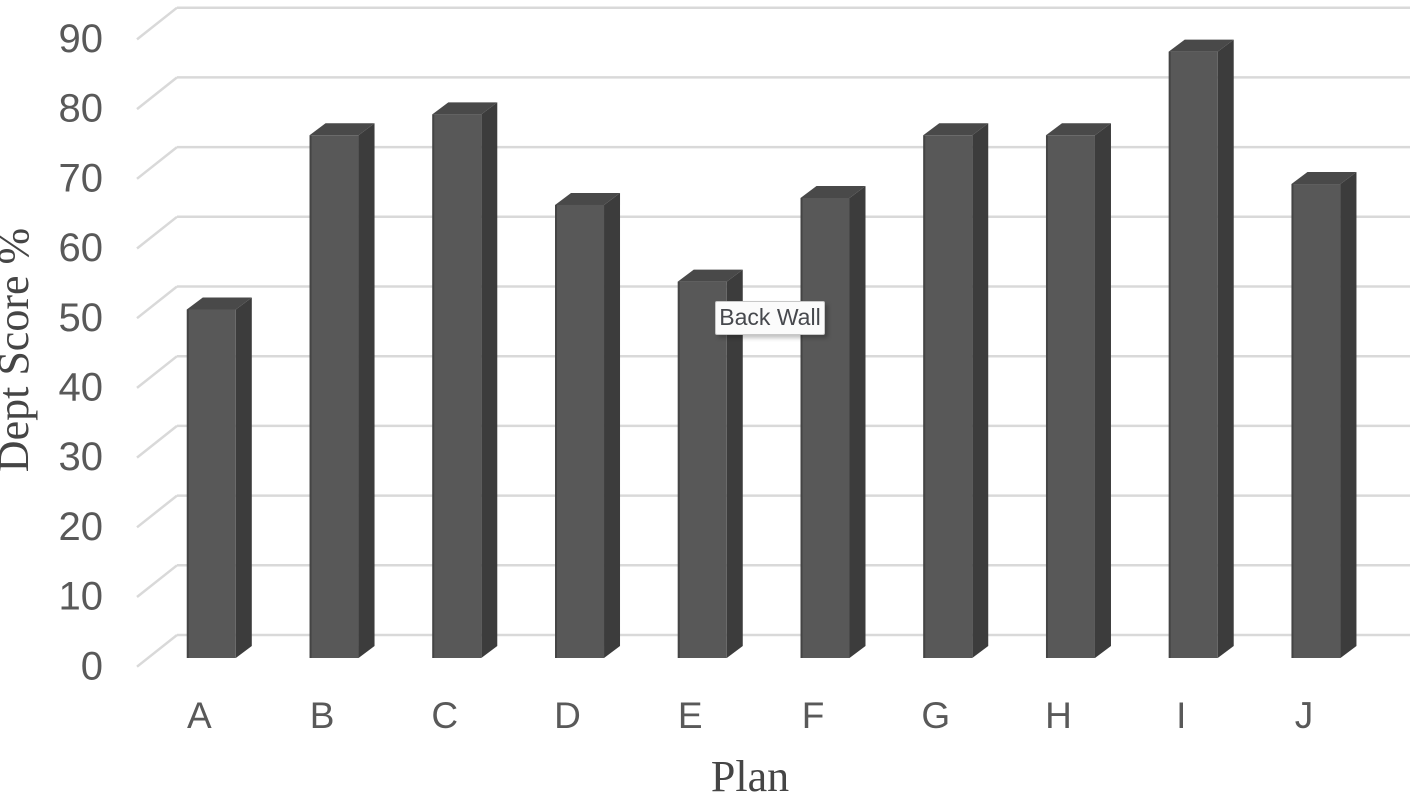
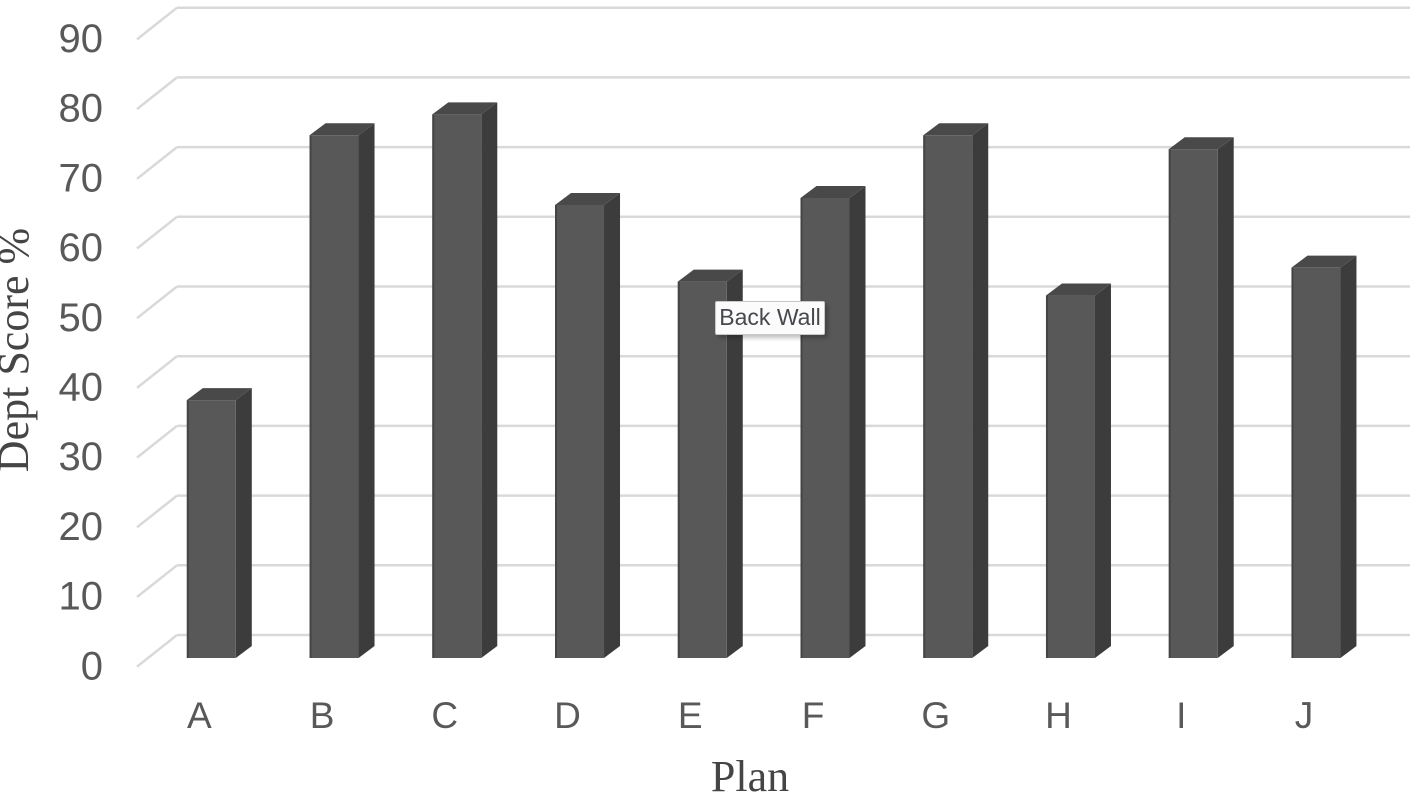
A: 50 -> 37
H: 75 -> 52
I: 87 -> 73
J: 68 -> 56
